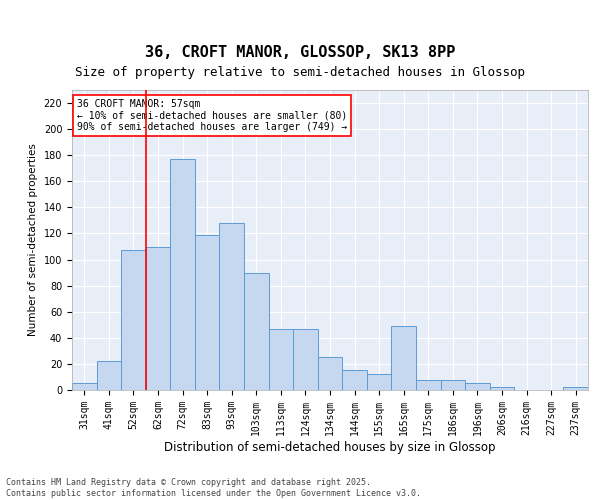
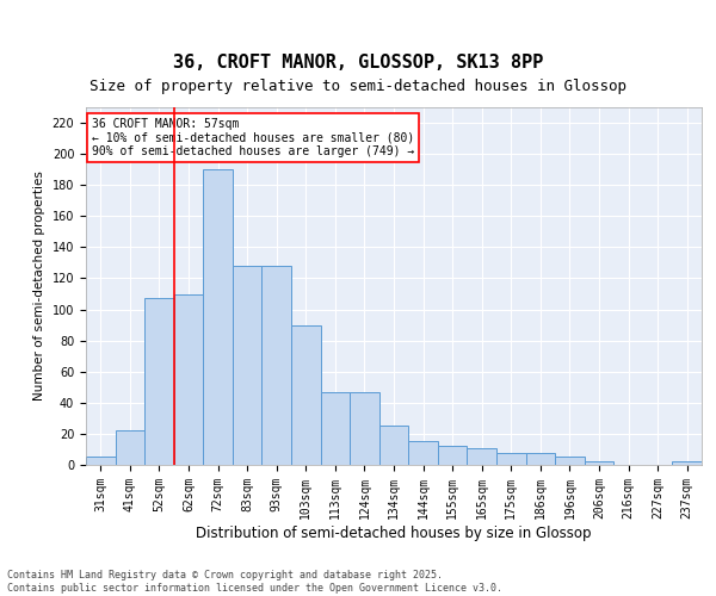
72sqm: 177 -> 190
83sqm: 119 -> 128
165sqm: 49 -> 11
